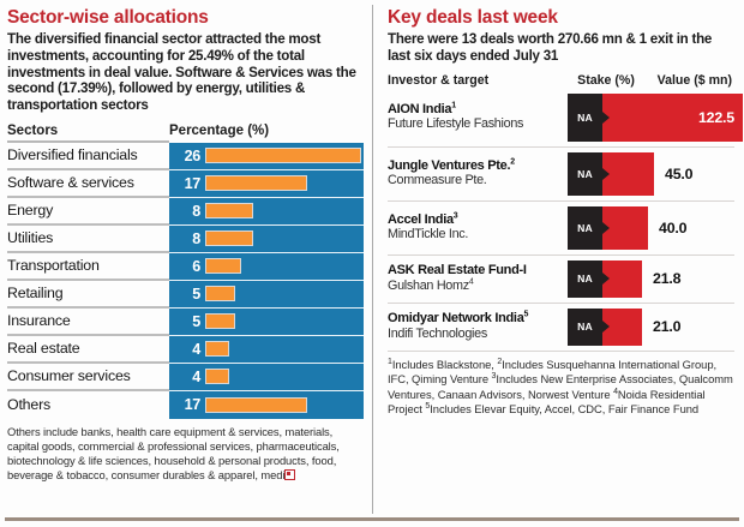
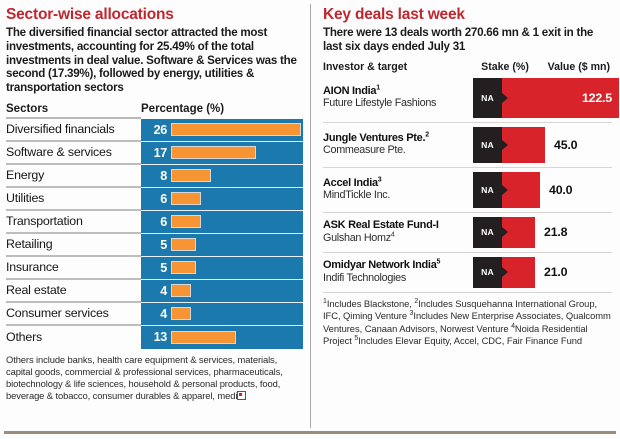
Utilities: 8 -> 6
Others: 17 -> 13
